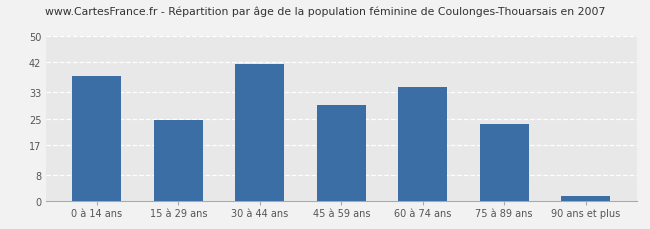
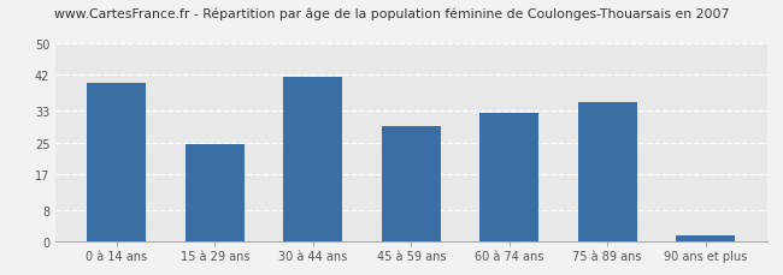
0 à 14 ans: 38.0 -> 40.0
60 à 74 ans: 34.5 -> 32.5
75 à 89 ans: 23.5 -> 35.0
